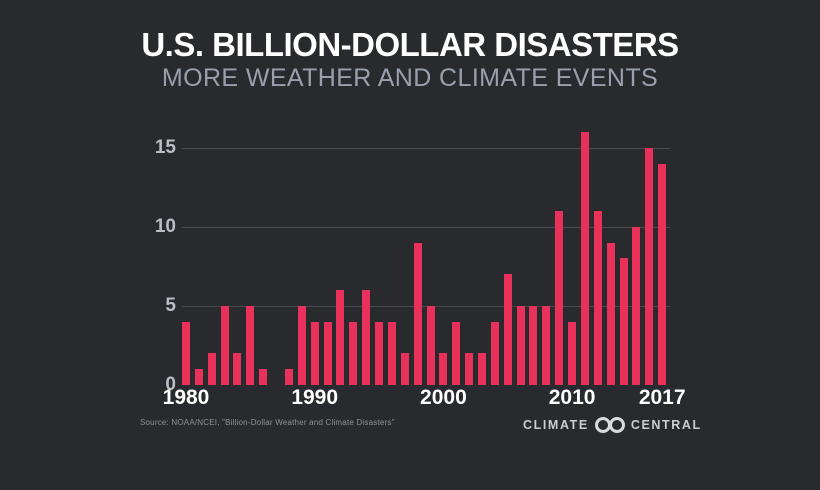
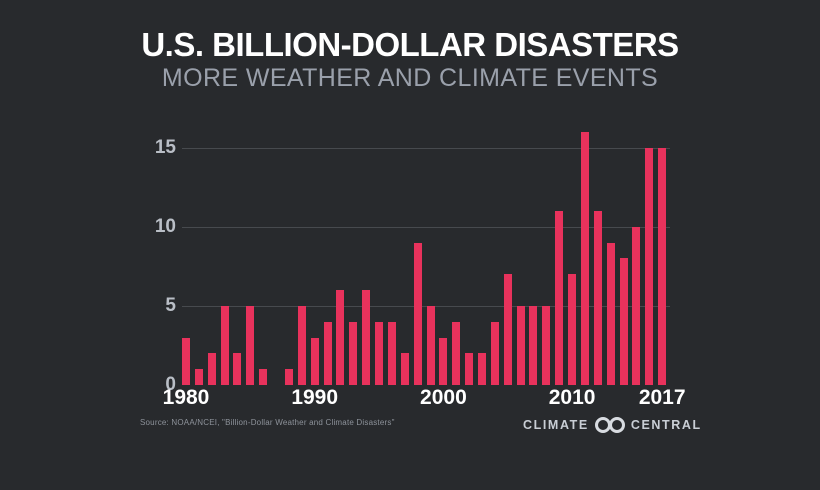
1980: 4 -> 3
1990: 4 -> 3
2000: 2 -> 3
2010: 4 -> 7
2017: 14 -> 15
